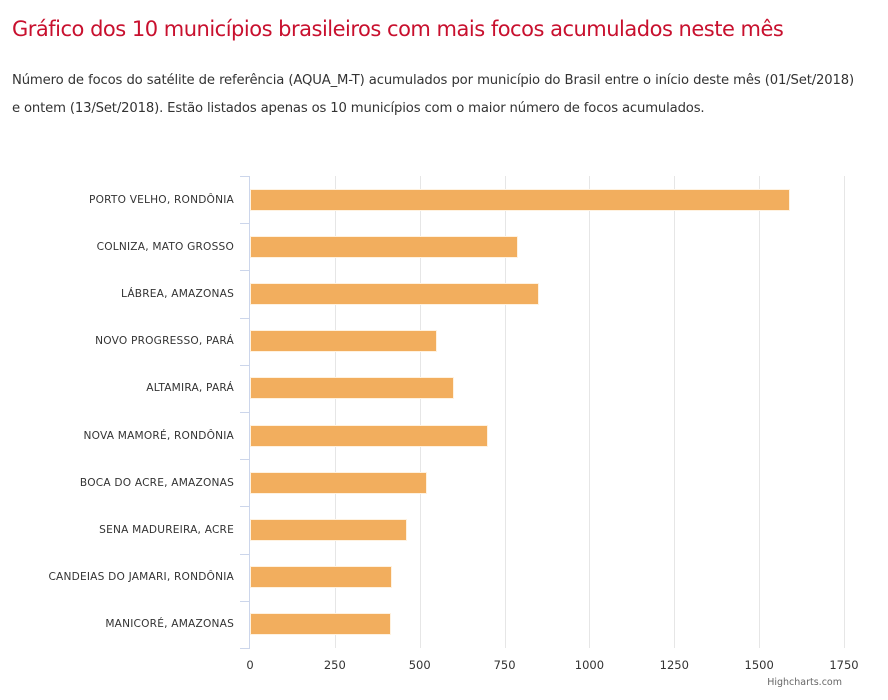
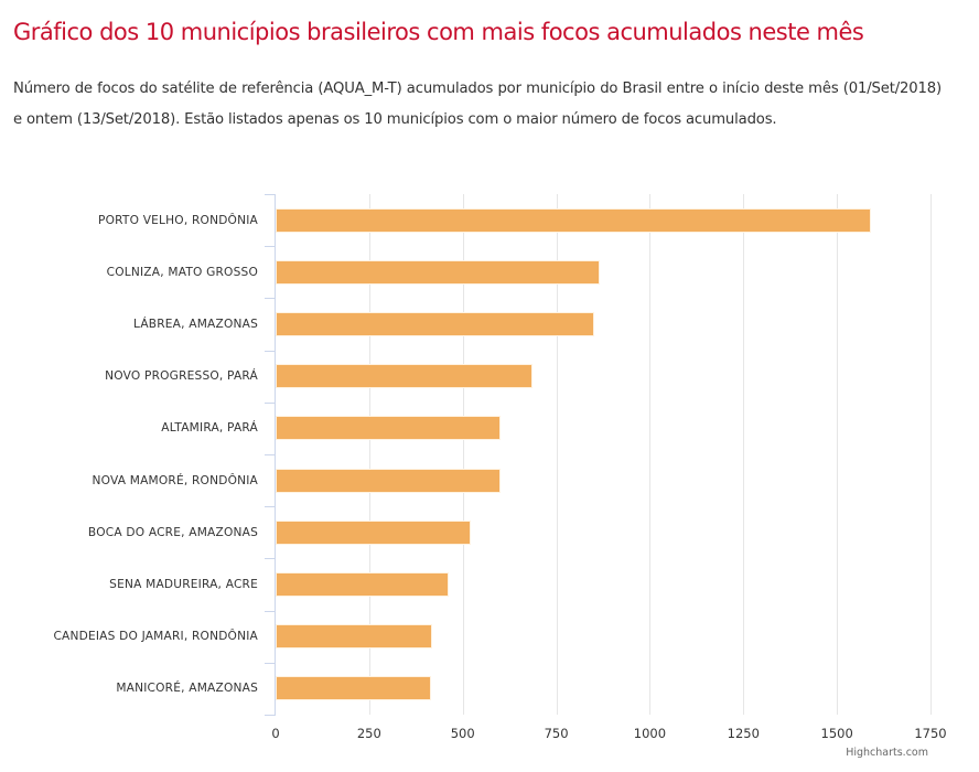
COLNIZA, MATO GROSSO: 790 -> 870
NOVO PROGRESSO, PARÁ: 550 -> 690
NOVA MAMORÉ, RONDÔNIA: 700 -> 600
